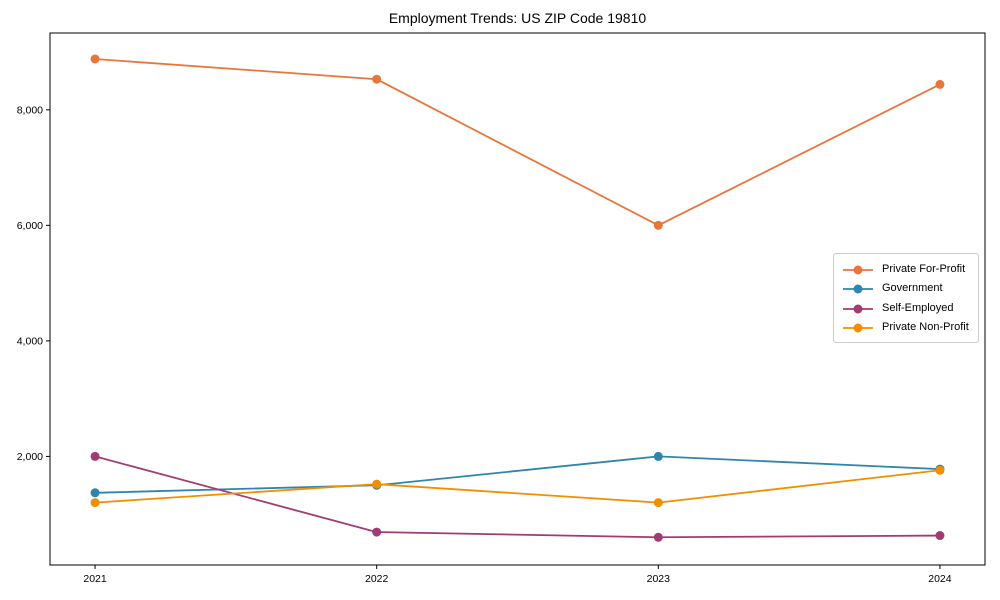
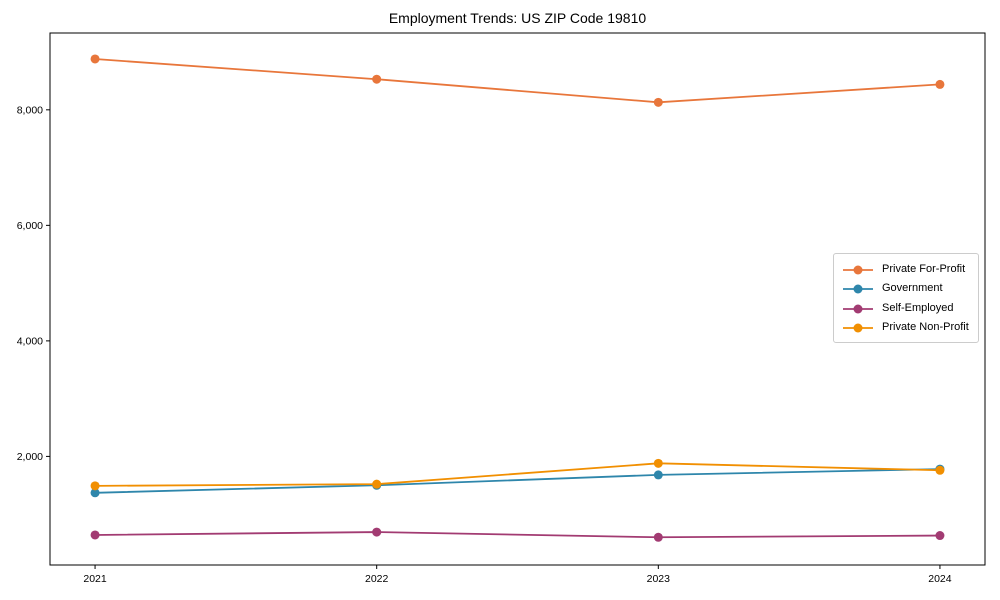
Self-Employed/2021: 2000 -> 600
Private Non-Profit/2021: 1200 -> 1500
Private For-Profit/2023: 6000 -> 8100
Government/2023: 2000 -> 1700
Private Non-Profit/2023: 1200 -> 1900
